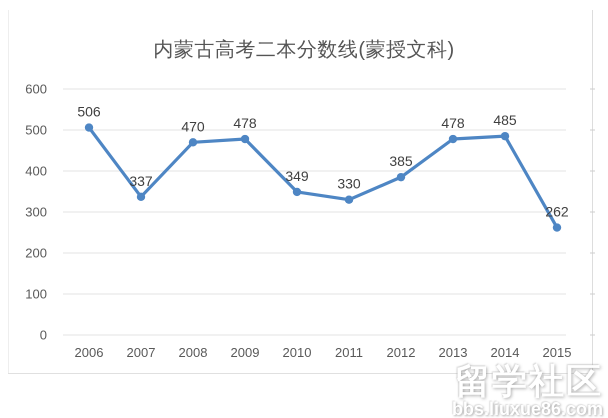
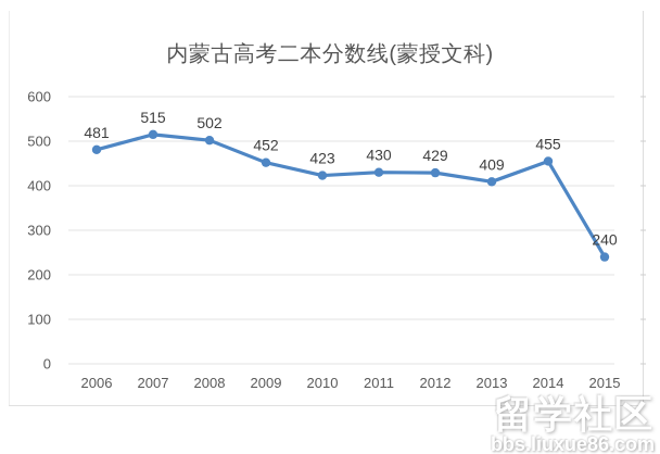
2006: 506 -> 481
2007: 337 -> 515
2008: 470 -> 502
2009: 478 -> 452
2010: 349 -> 423
2011: 330 -> 430
2012: 385 -> 429
2013: 478 -> 409
2014: 485 -> 455
2015: 262 -> 240
